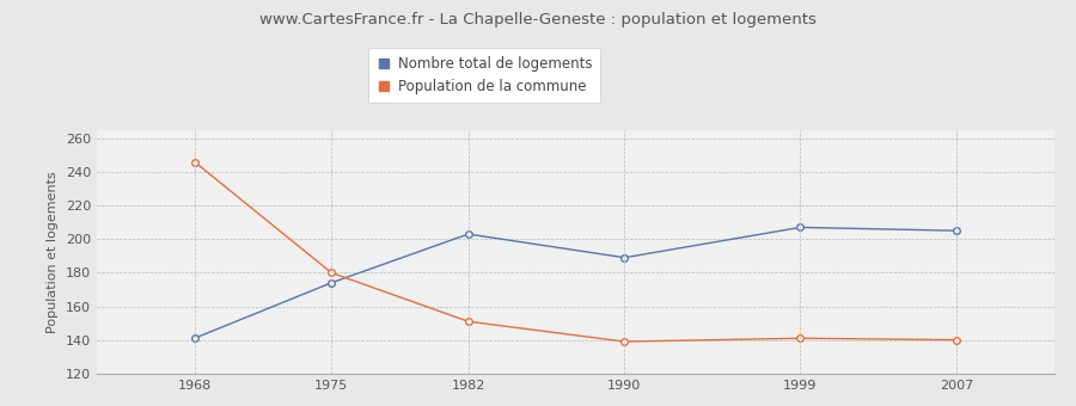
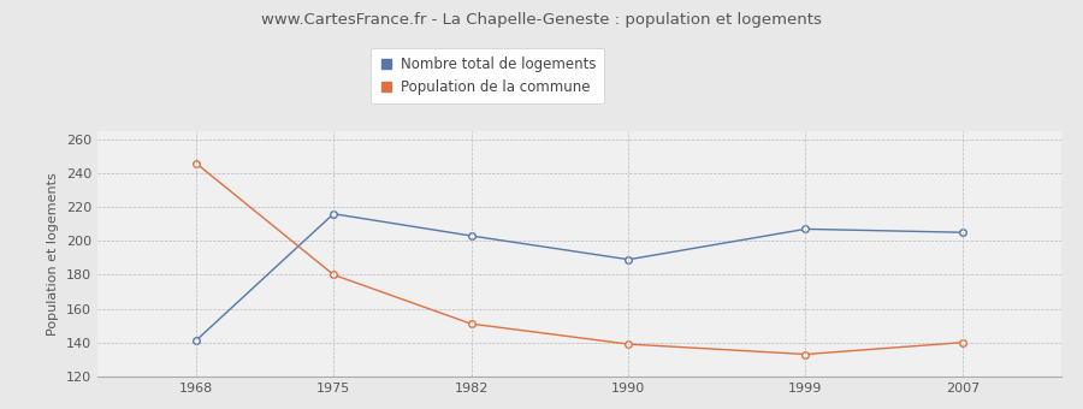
Nombre total de logements/1975: 174 -> 216
Population de la commune/1999: 141 -> 133
